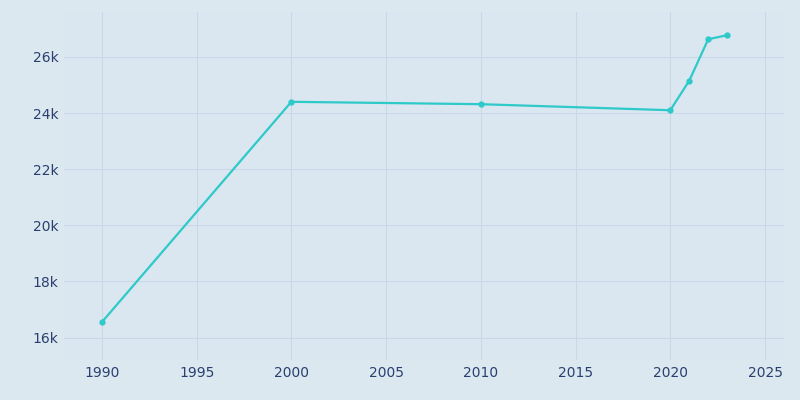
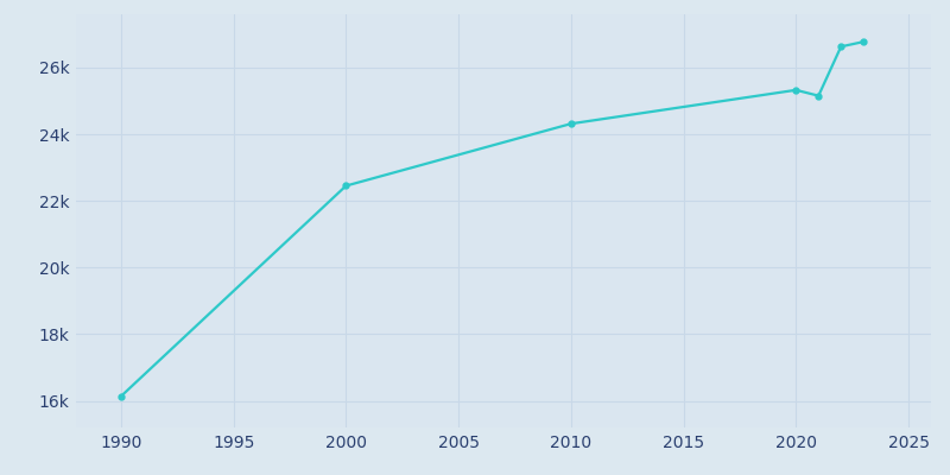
1990: 16.55k -> 16.14k
2000: 24.40k -> 22.45k
2020: 24.10k -> 25.33k
